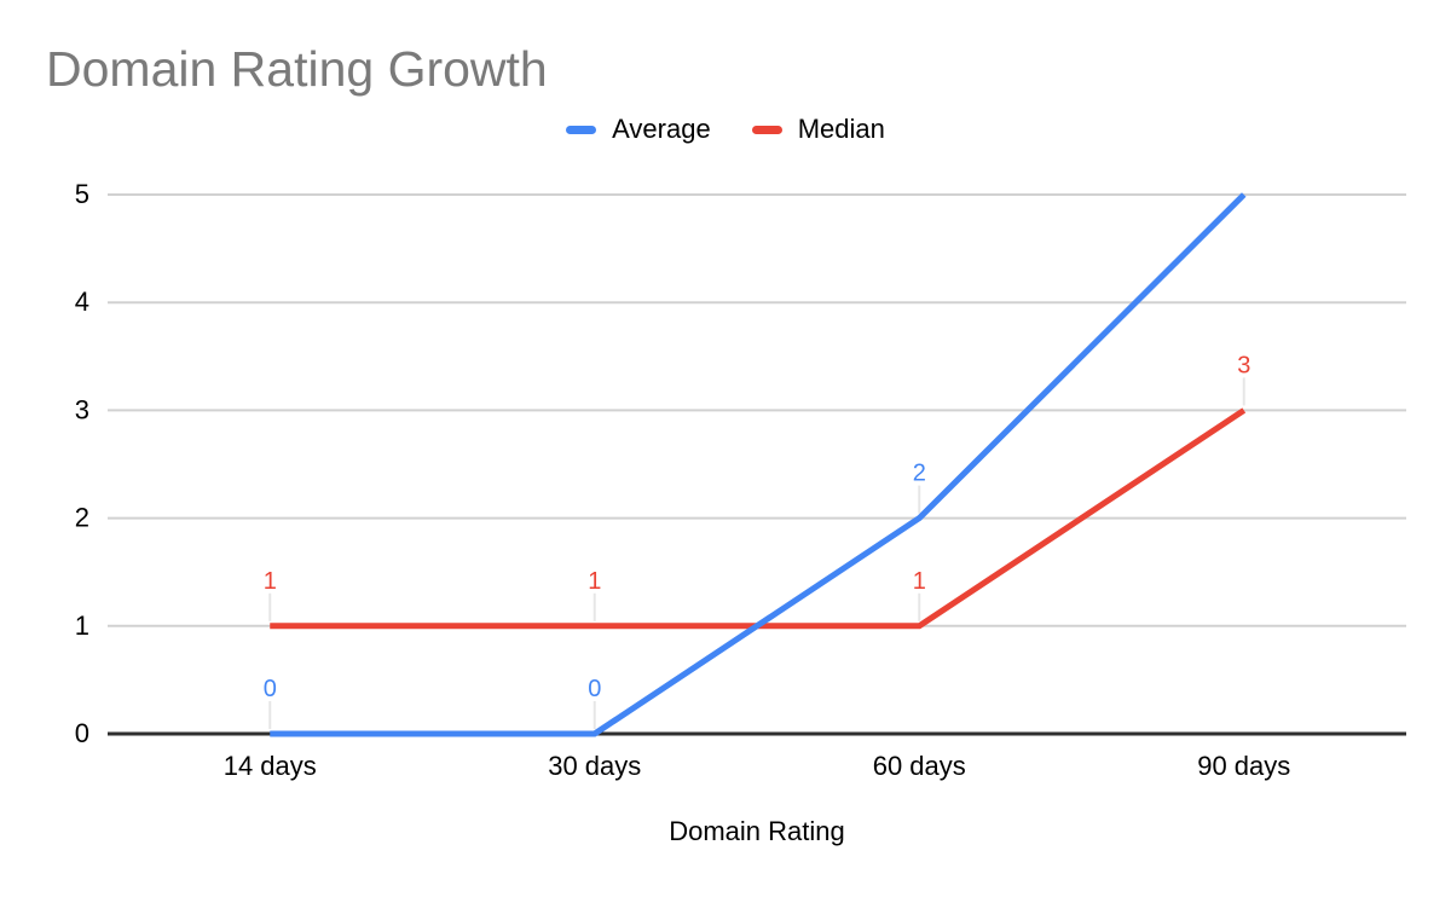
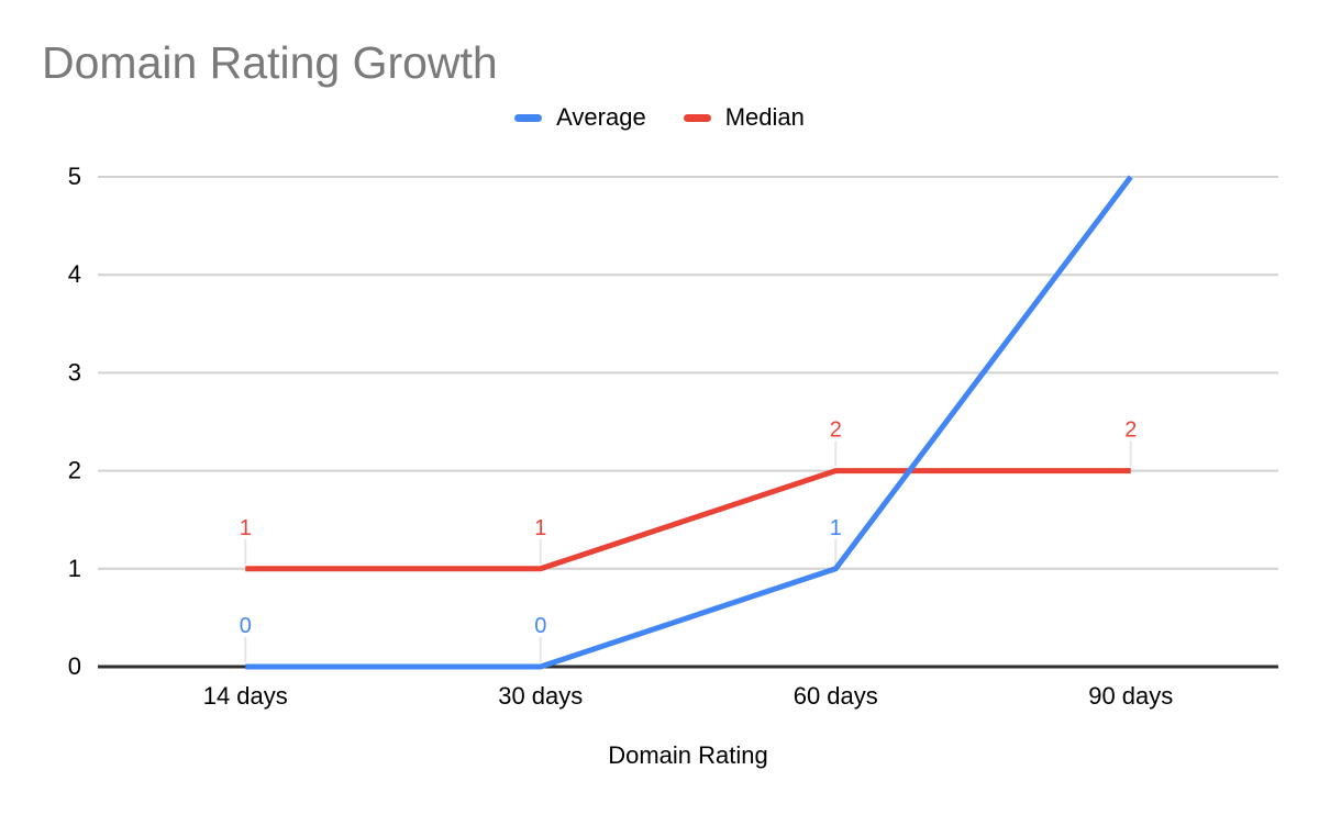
Average/60 days: 2 -> 1
Median/60 days: 1 -> 2
Median/90 days: 3 -> 2
